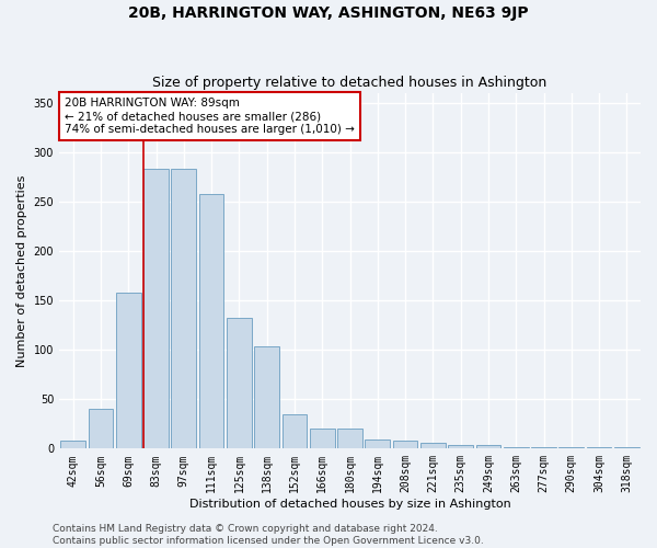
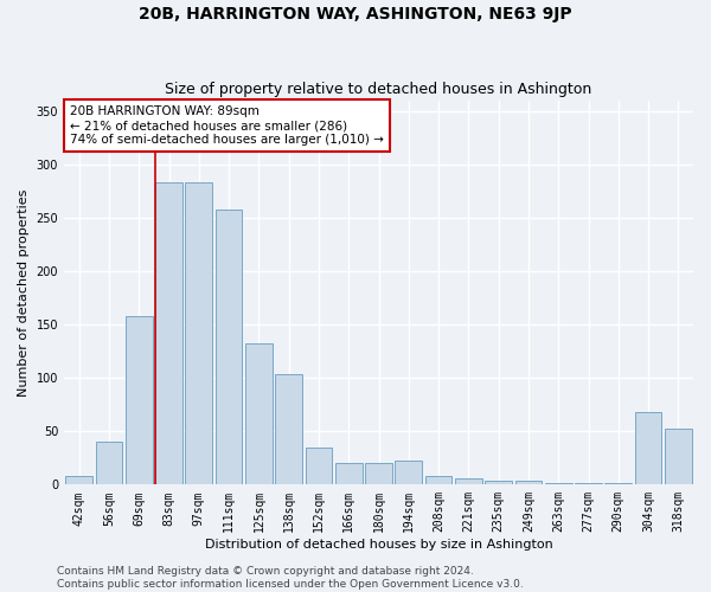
194sqm: 9 -> 22
304sqm: 1 -> 68
318sqm: 2 -> 52
